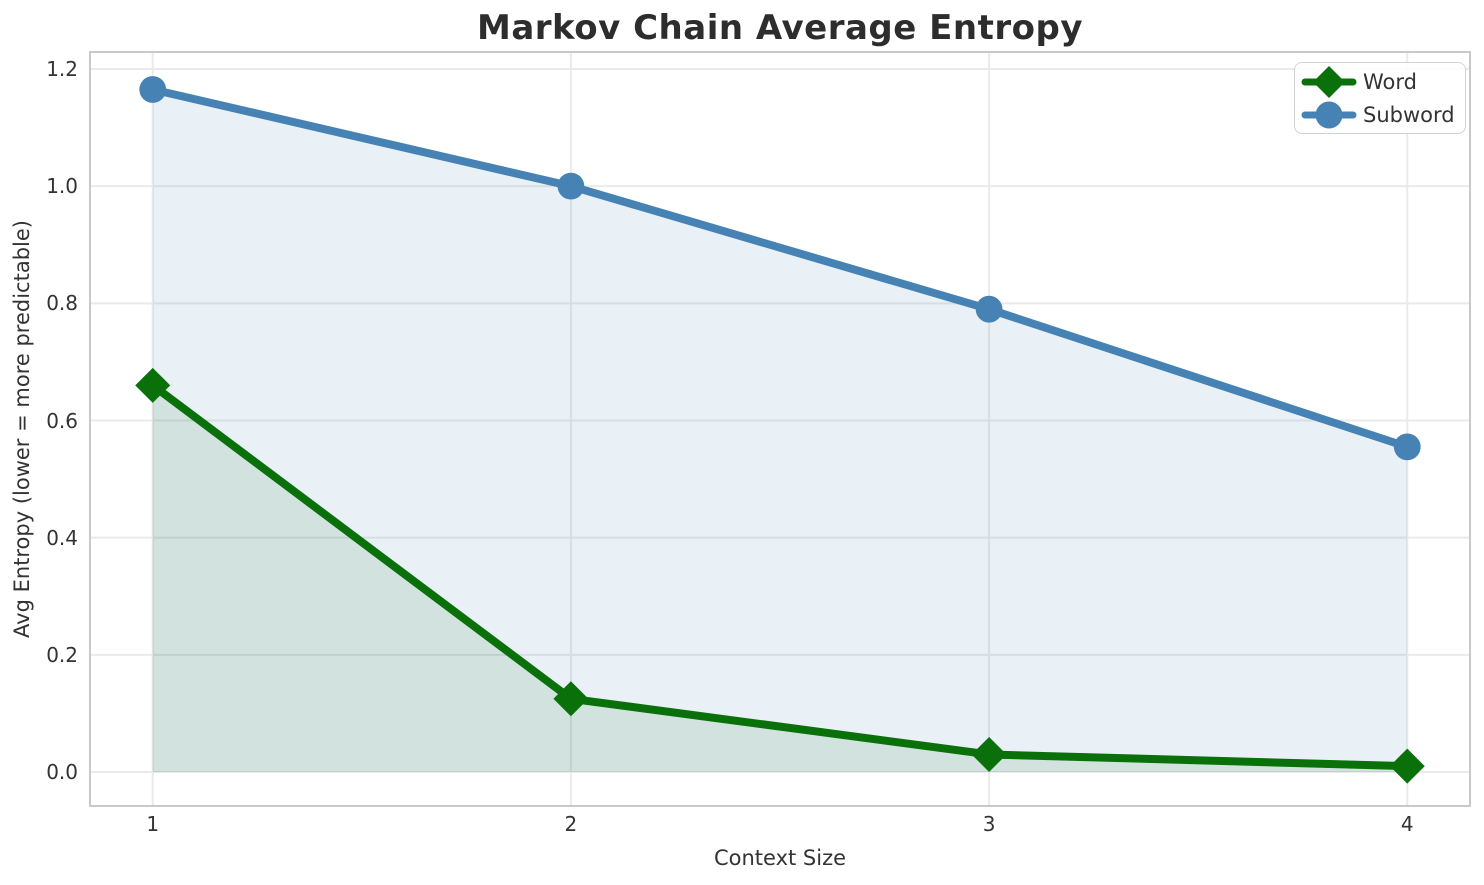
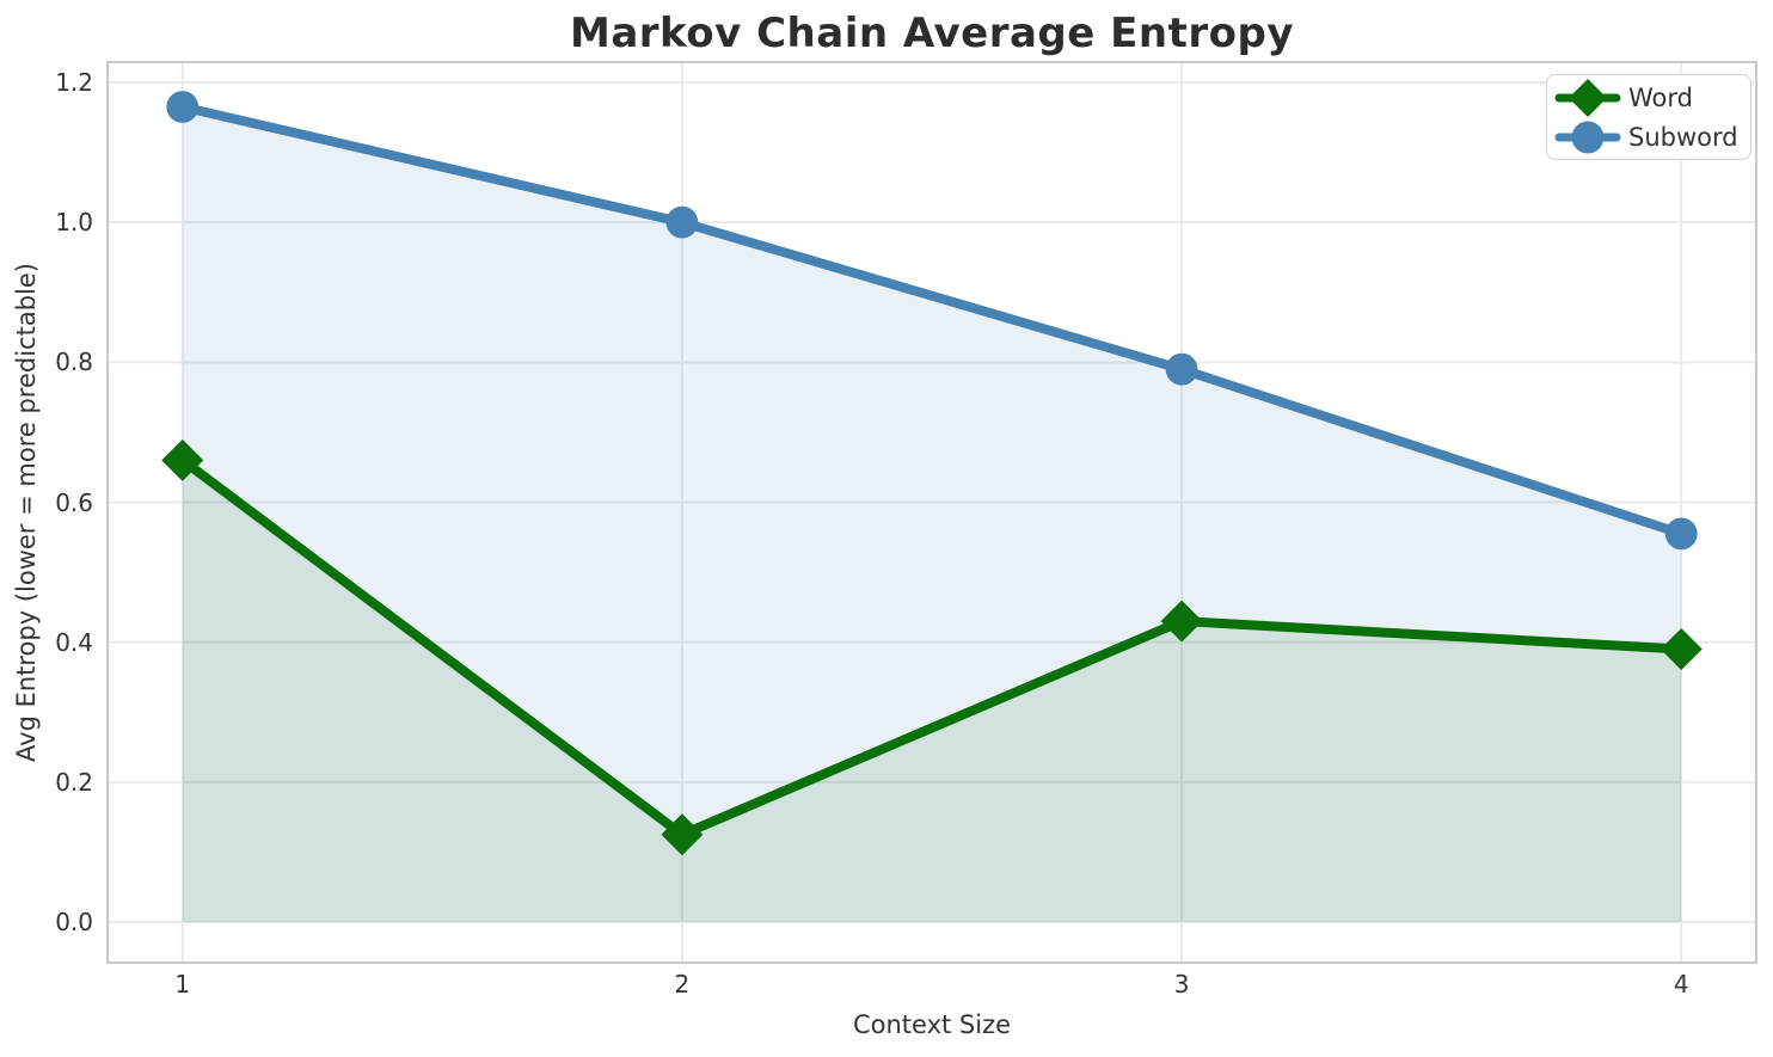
Word/3: 0.03 -> 0.43
Word/4: 0.01 -> 0.39
